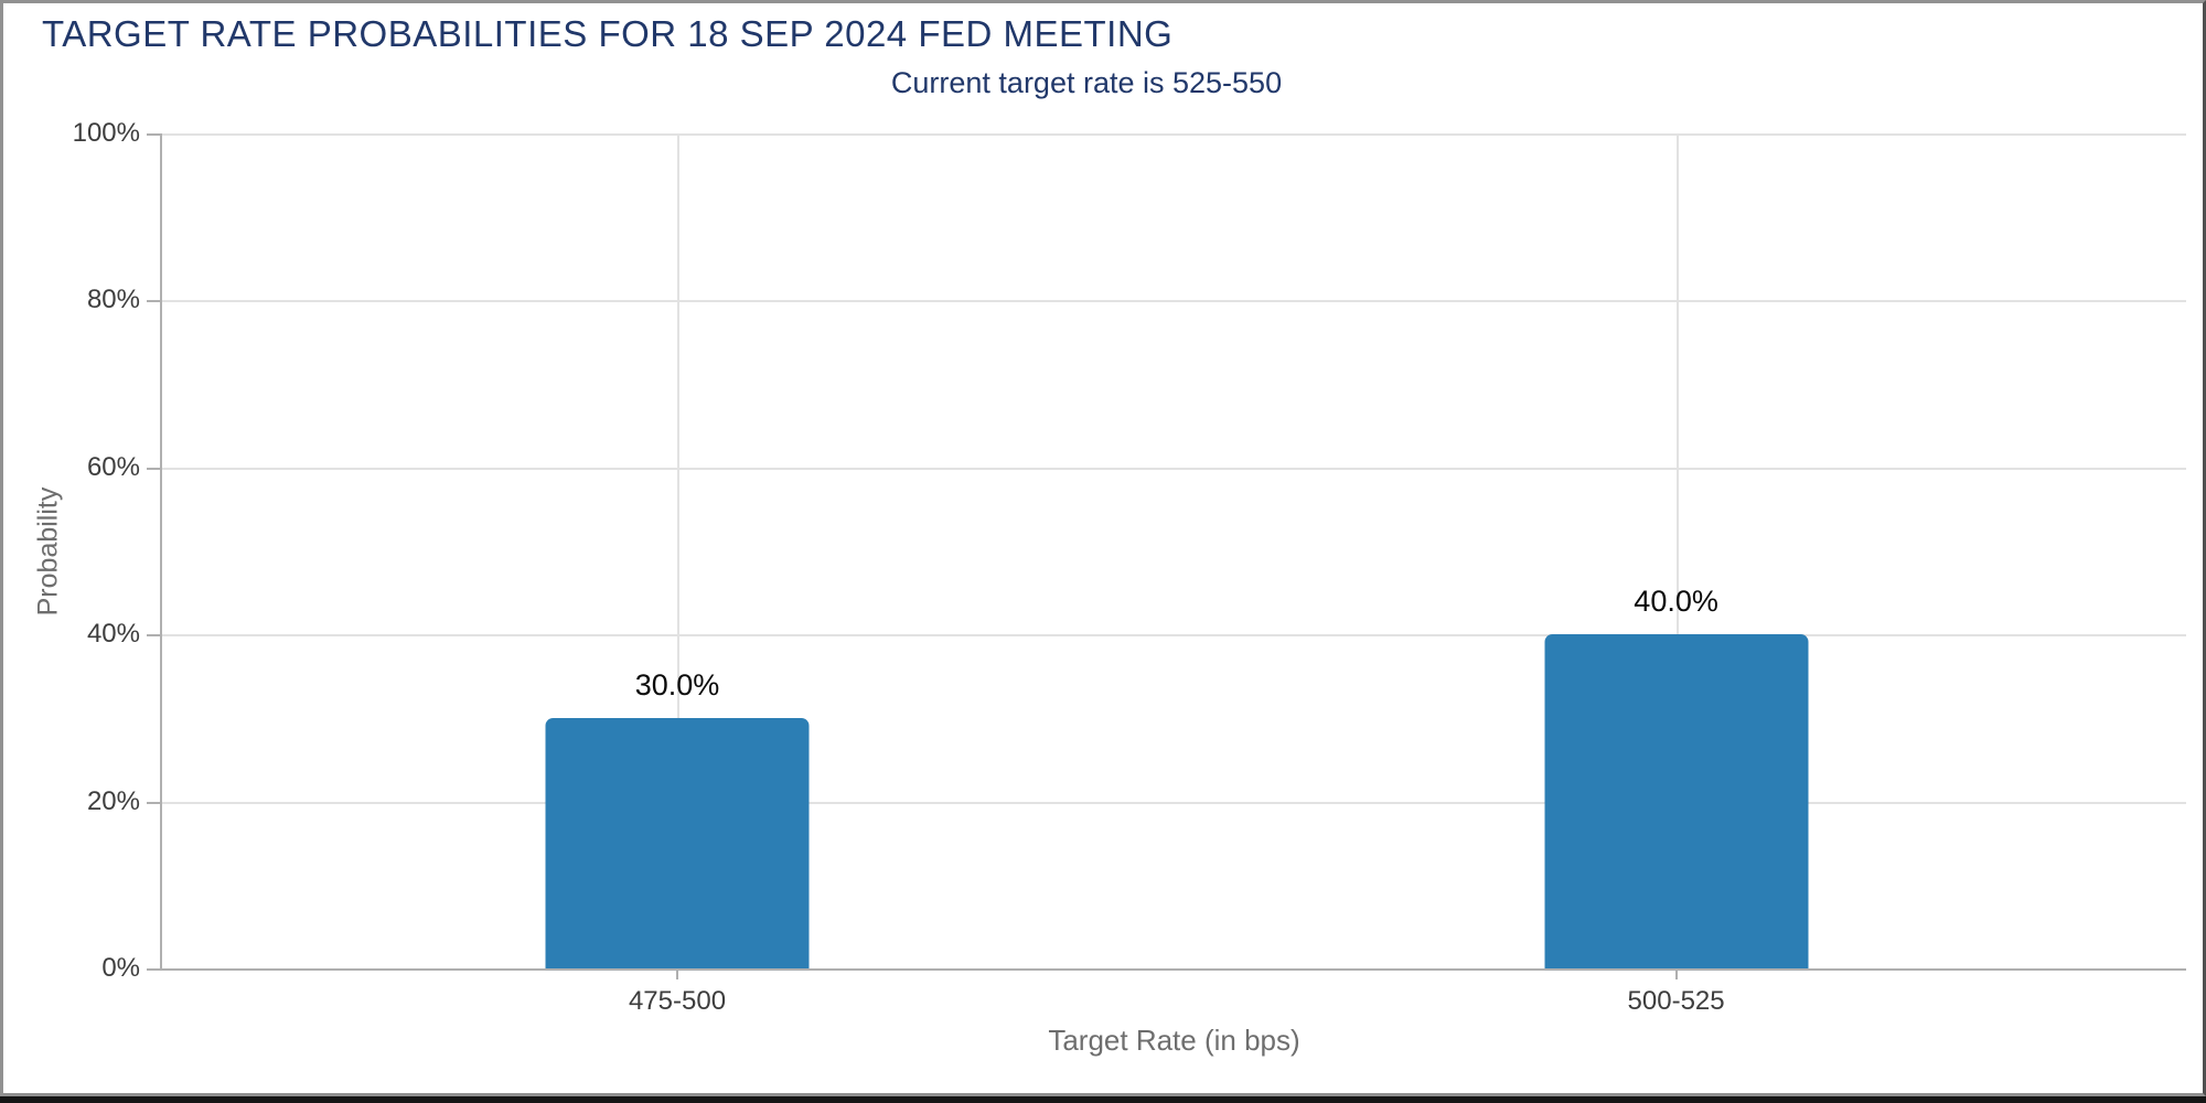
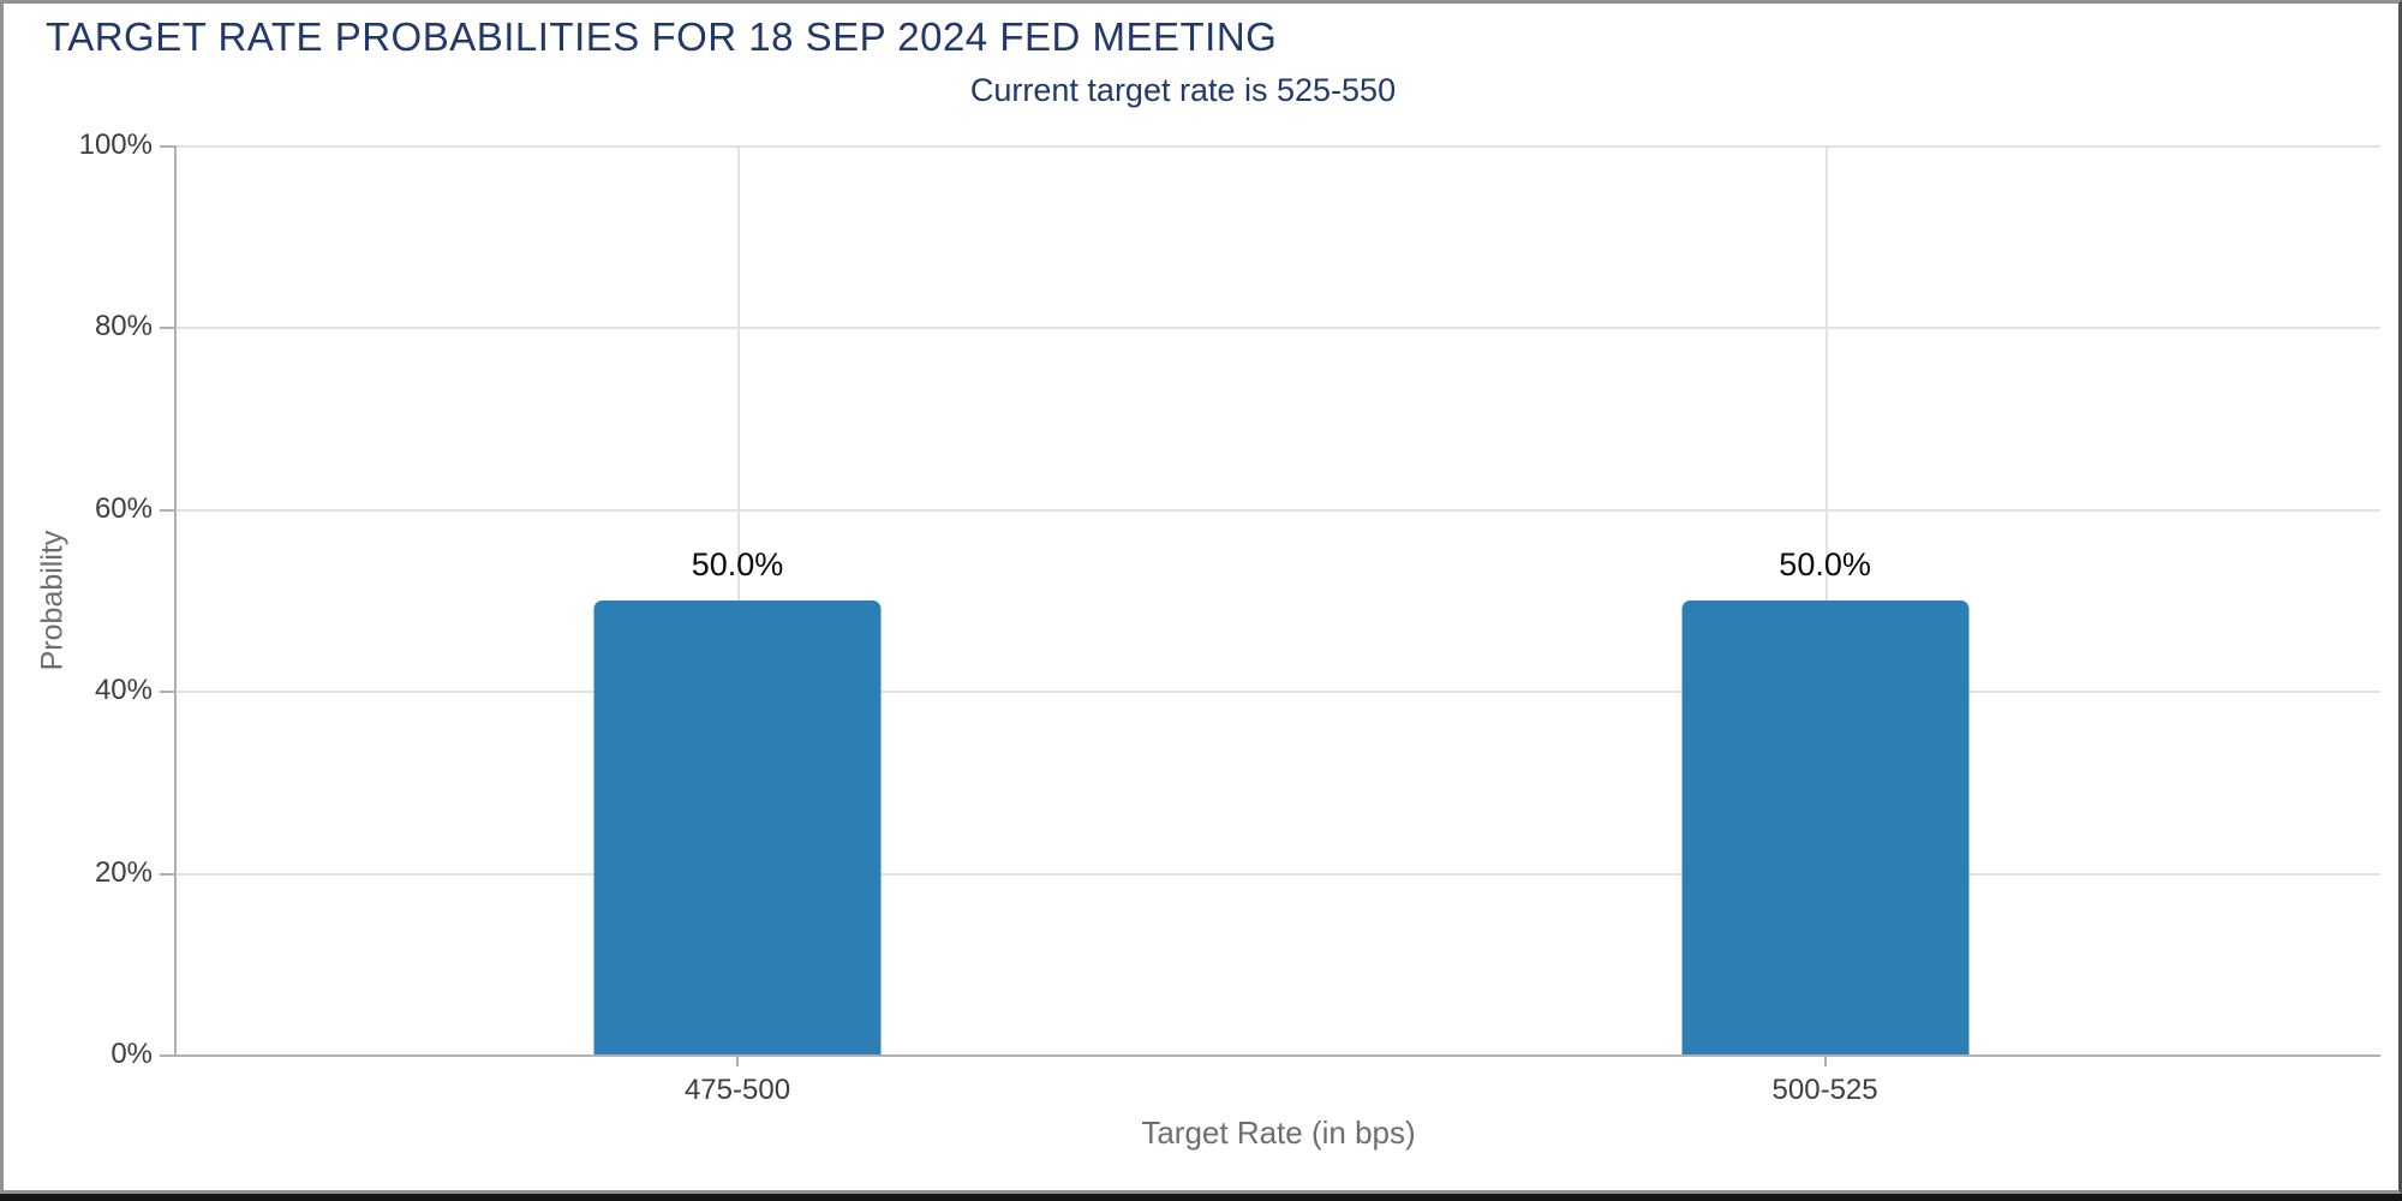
475-500: 30.0% -> 50.0%
500-525: 40.0% -> 50.0%
